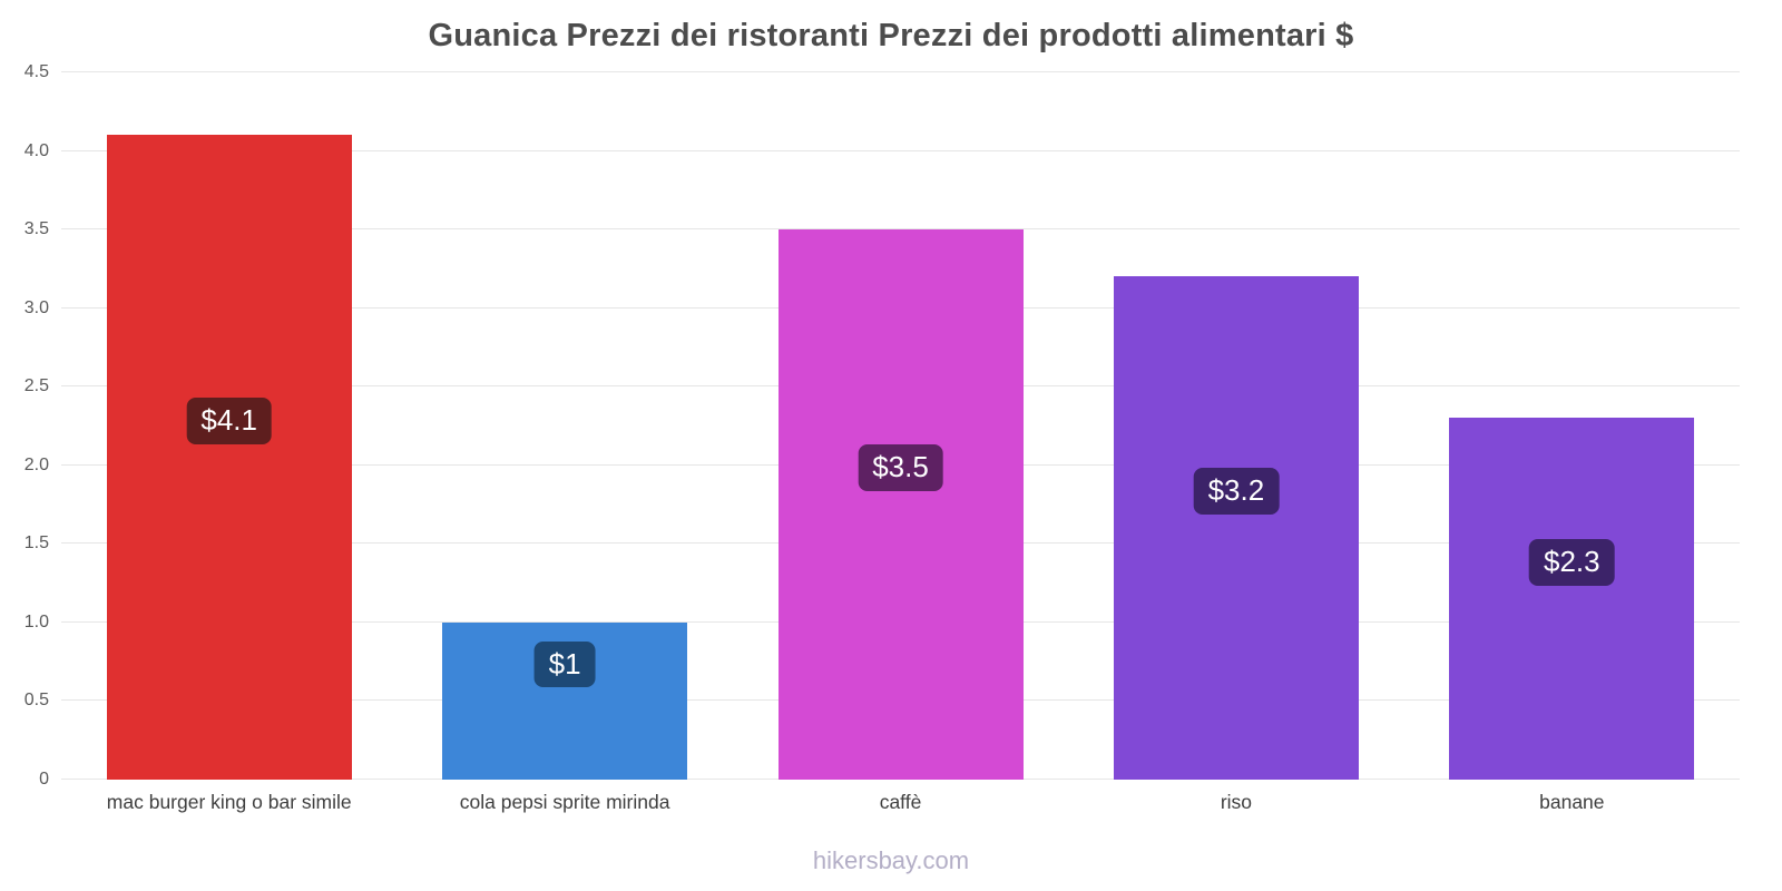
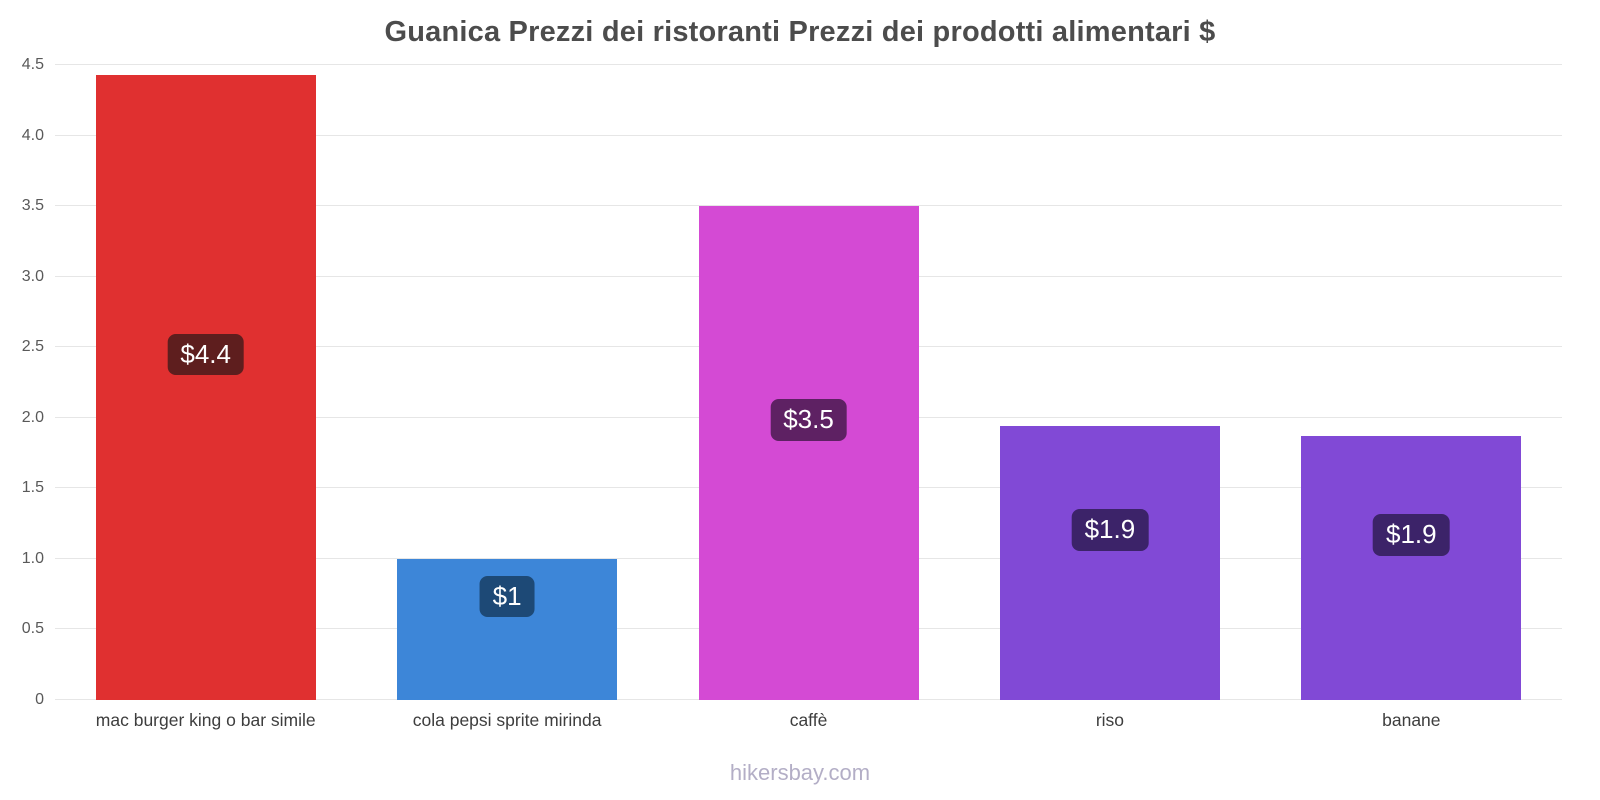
mac burger king o bar simile: $4.1 -> $4.4
riso: $3.2 -> $1.9
banane: $2.3 -> $1.9
